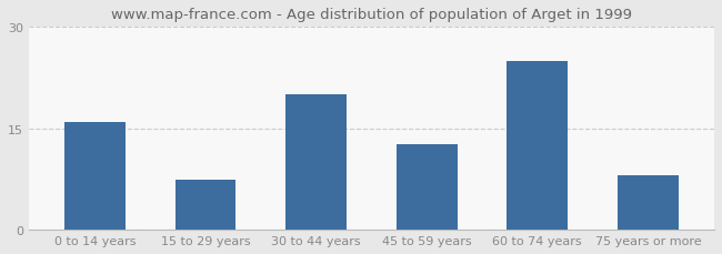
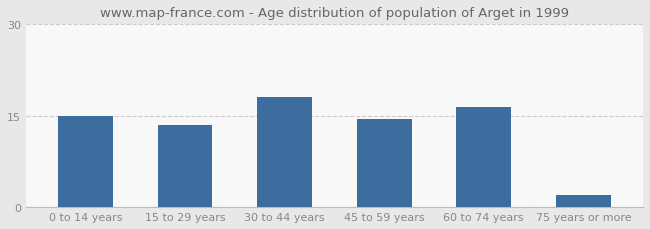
0 to 14 years: 16.0 -> 15.0
15 to 29 years: 7.4 -> 13.5
30 to 44 years: 20.0 -> 18.0
45 to 59 years: 12.6 -> 14.5
60 to 74 years: 25.0 -> 16.5
75 years or more: 8.0 -> 2.0
